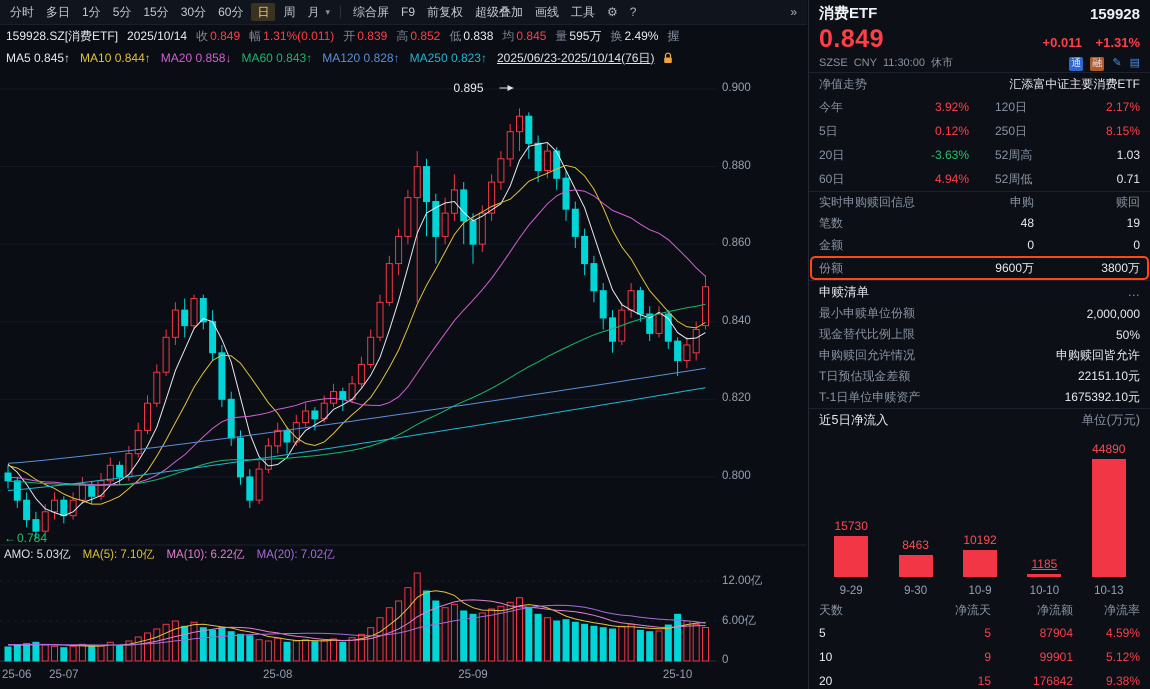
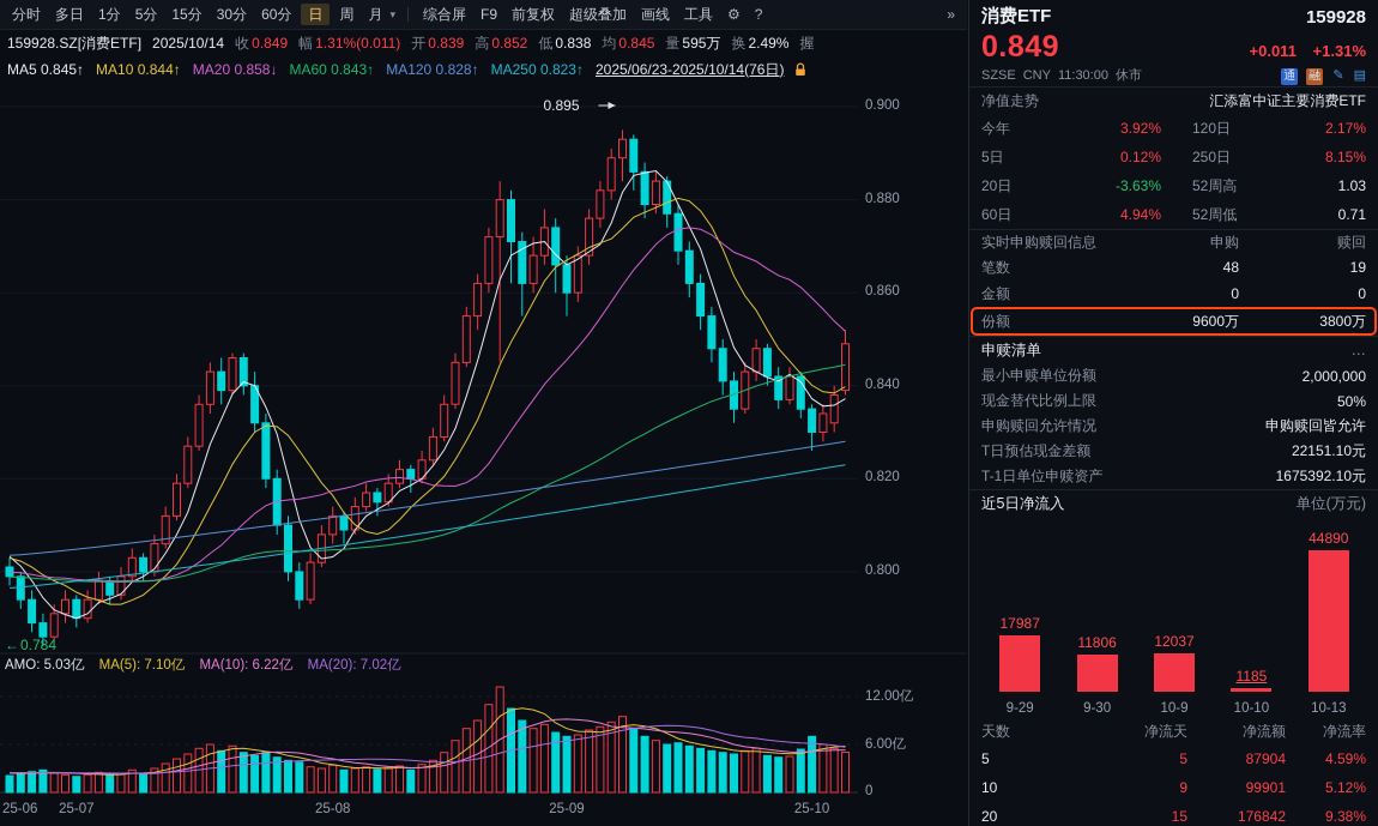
近5日净流入/9-29: 15730 -> 17987
近5日净流入/9-30: 8463 -> 11806
近5日净流入/10-9: 10192 -> 12037
